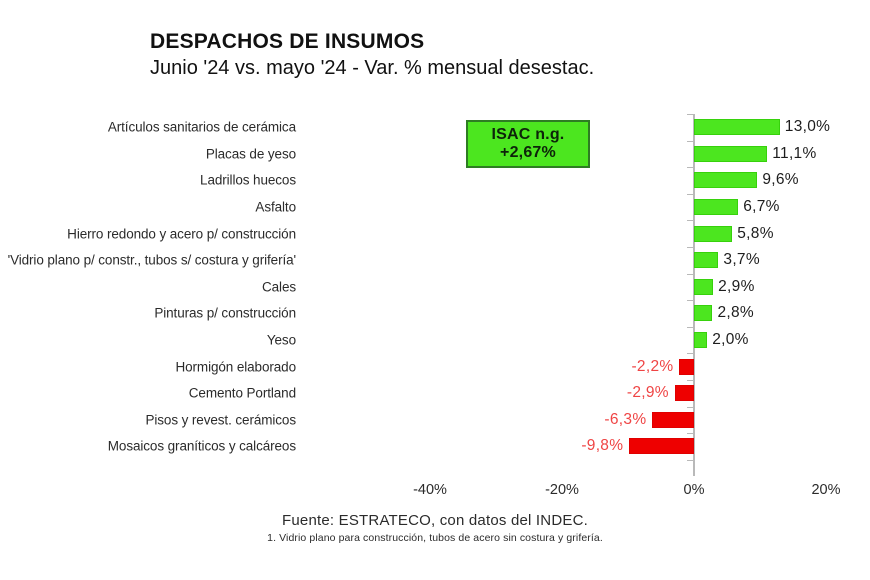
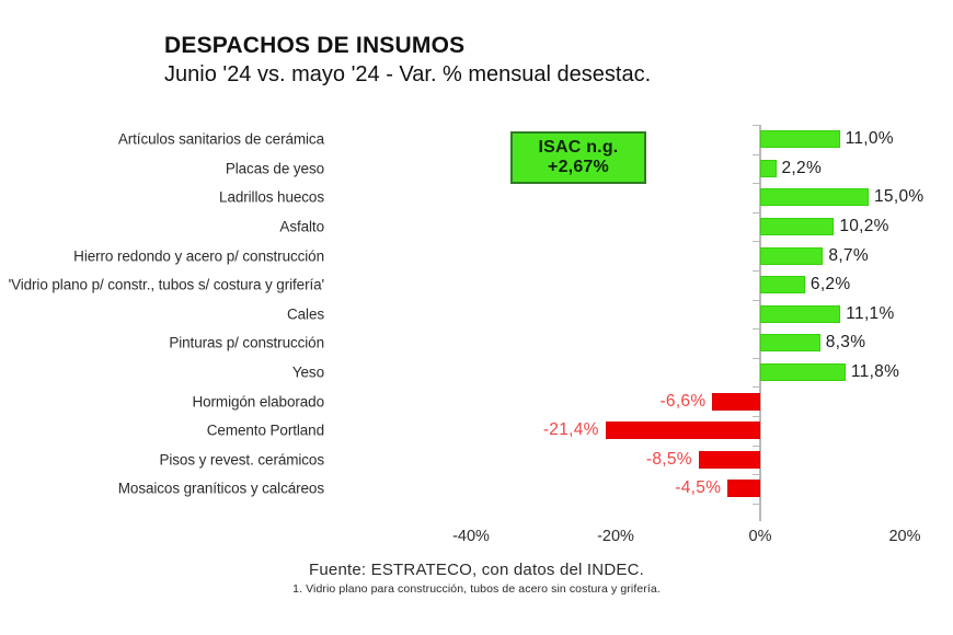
Artículos sanitarios de cerámica: 13,0% -> 11,0%
Placas de yeso: 11,1% -> 2,2%
Ladrillos huecos: 9,6% -> 15,0%
Asfalto: 6,7% -> 10,2%
Hierro redondo y acero p/ construcción: 5,8% -> 8,7%
'Vidrio plano p/ constr., tubos s/ costura y grifería': 3,7% -> 6,2%
Cales: 2,9% -> 11,1%
Pinturas p/ construcción: 2,8% -> 8,3%
Yeso: 2,0% -> 11,8%
Hormigón elaborado: -2,2% -> -6,6%
Cemento Portland: -2,9% -> -21,4%
Pisos y revest. cerámicos: -6,3% -> -8,5%
Mosaicos graníticos y calcáreos: -9,8% -> -4,5%
